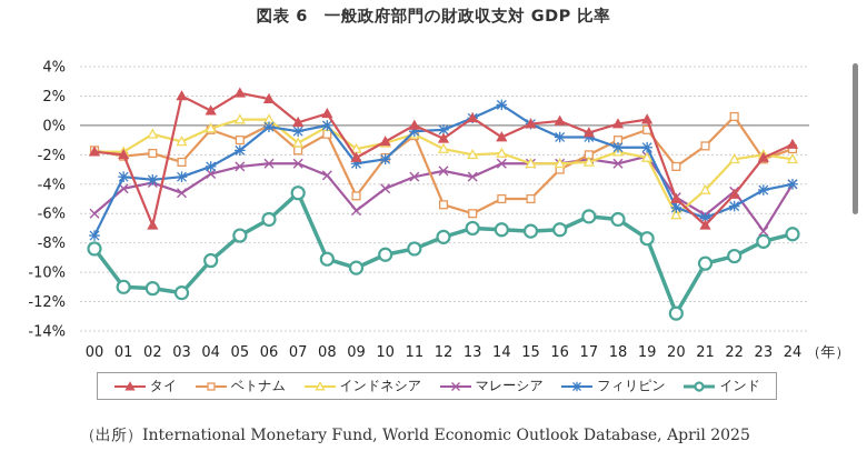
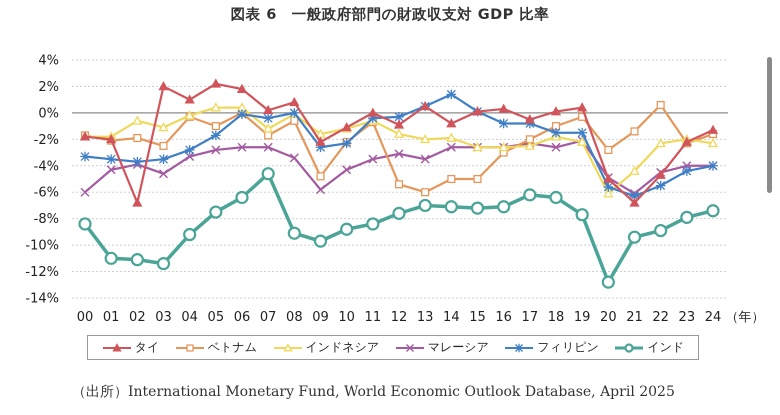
フィリピン/00: -7.5% -> -3.3%
マレーシア/23: -7.2% -> -4.0%
